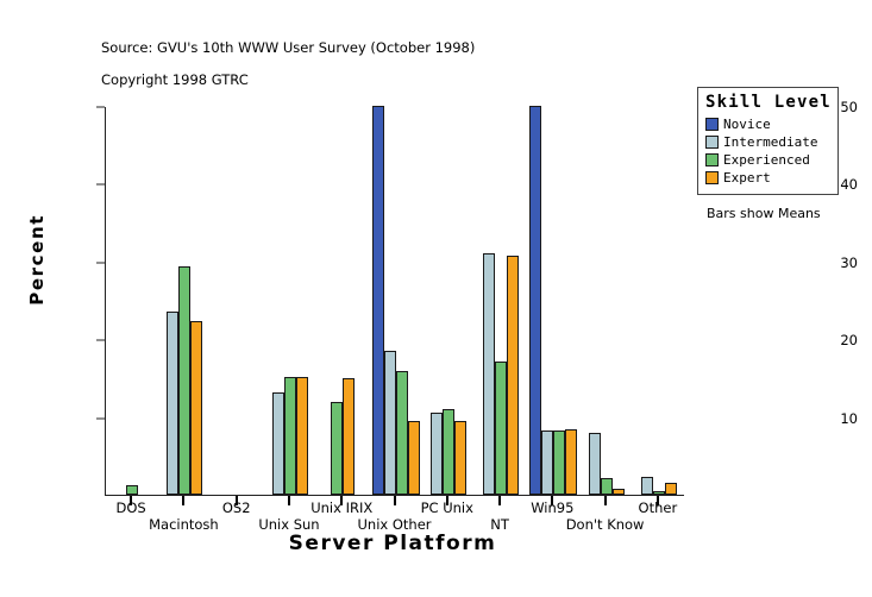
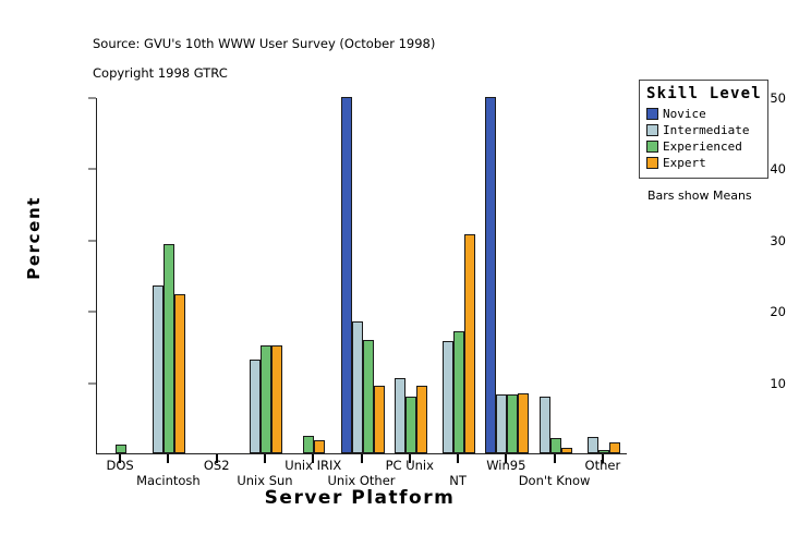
Experienced/Unix IRIX: 12 -> 2
Expert/Unix IRIX: 15 -> 2
Experienced/PC Unix: 11 -> 8
Intermediate/NT: 31 -> 16
